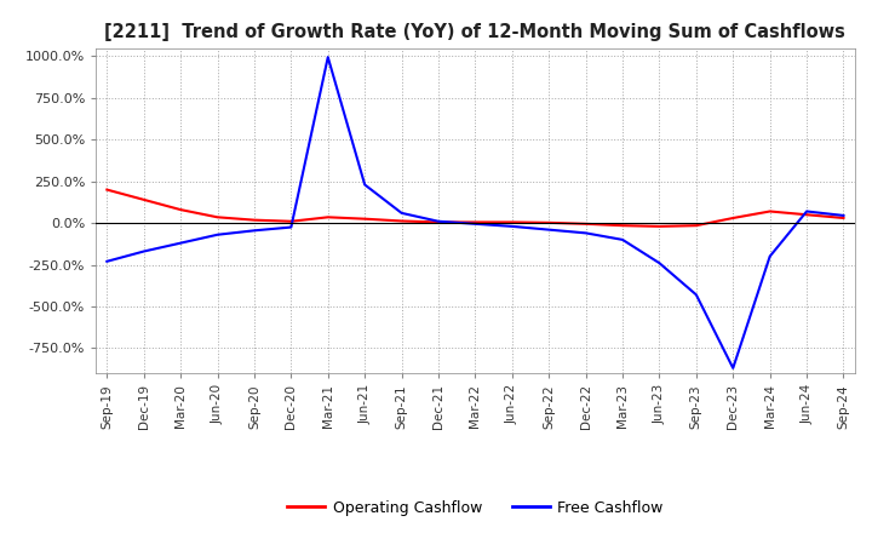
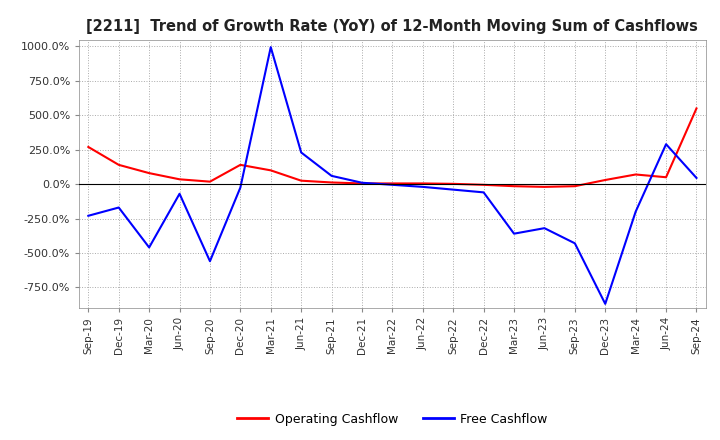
Operating Cashflow/Sep-19: 200% -> 270%
Free Cashflow/Mar-20: -120% -> -460%
Free Cashflow/Sep-20: -40% -> -560%
Operating Cashflow/Dec-20: 10% -> 140%
Operating Cashflow/Mar-21: 40% -> 100%
Free Cashflow/Mar-23: -100% -> -360%
Free Cashflow/Jun-23: -240% -> -320%
Free Cashflow/Jun-24: 70% -> 290%
Operating Cashflow/Sep-24: 30% -> 550%
